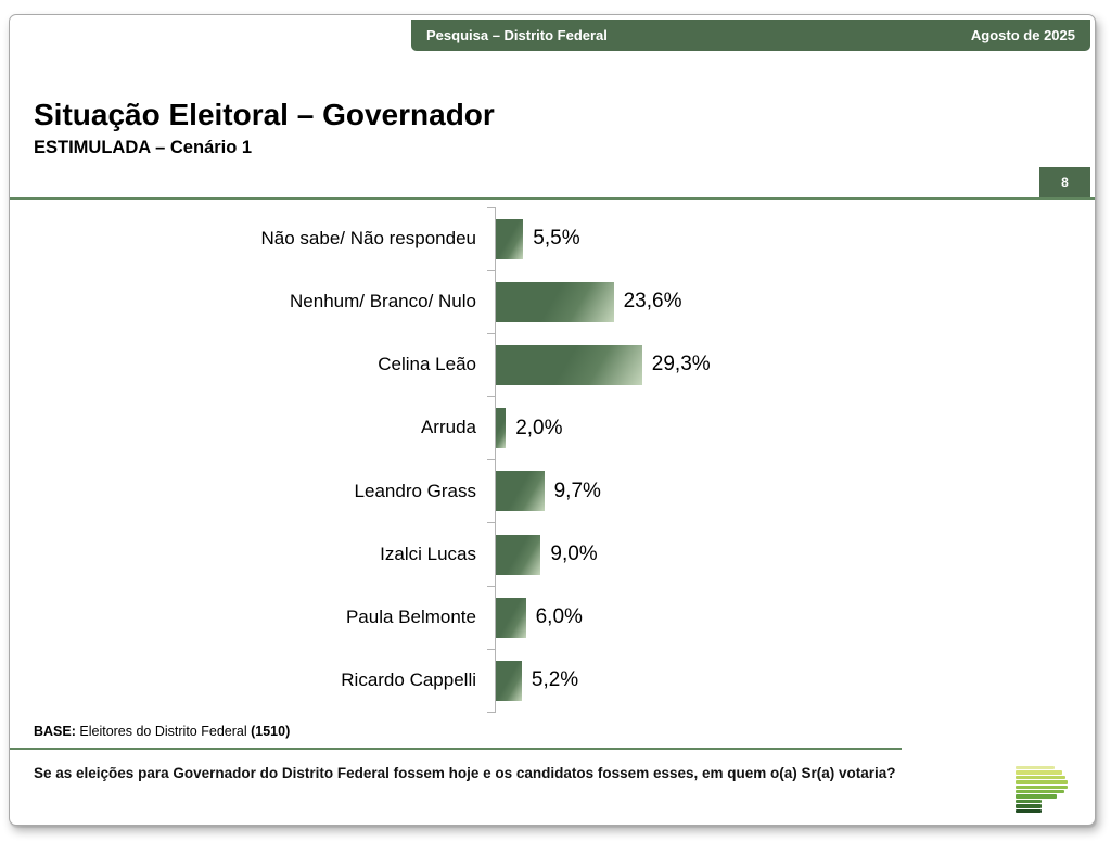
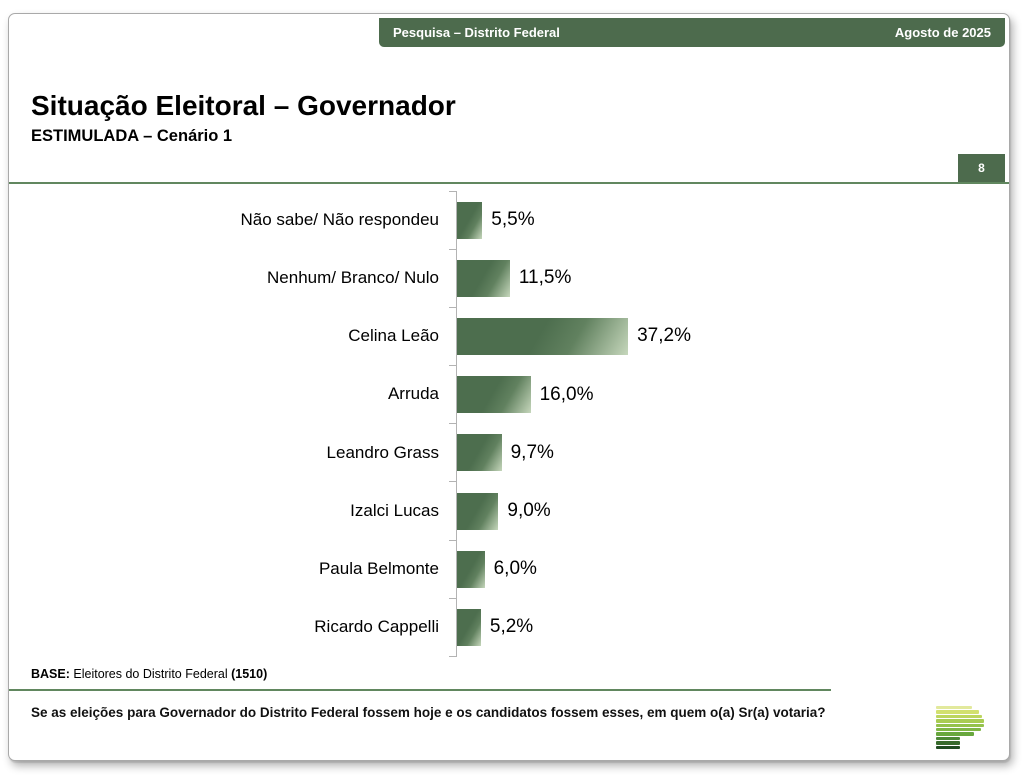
Nenhum/ Branco/ Nulo: 23,6% -> 11,5%
Celina Leão: 29,3% -> 37,2%
Arruda: 2,0% -> 16,0%
